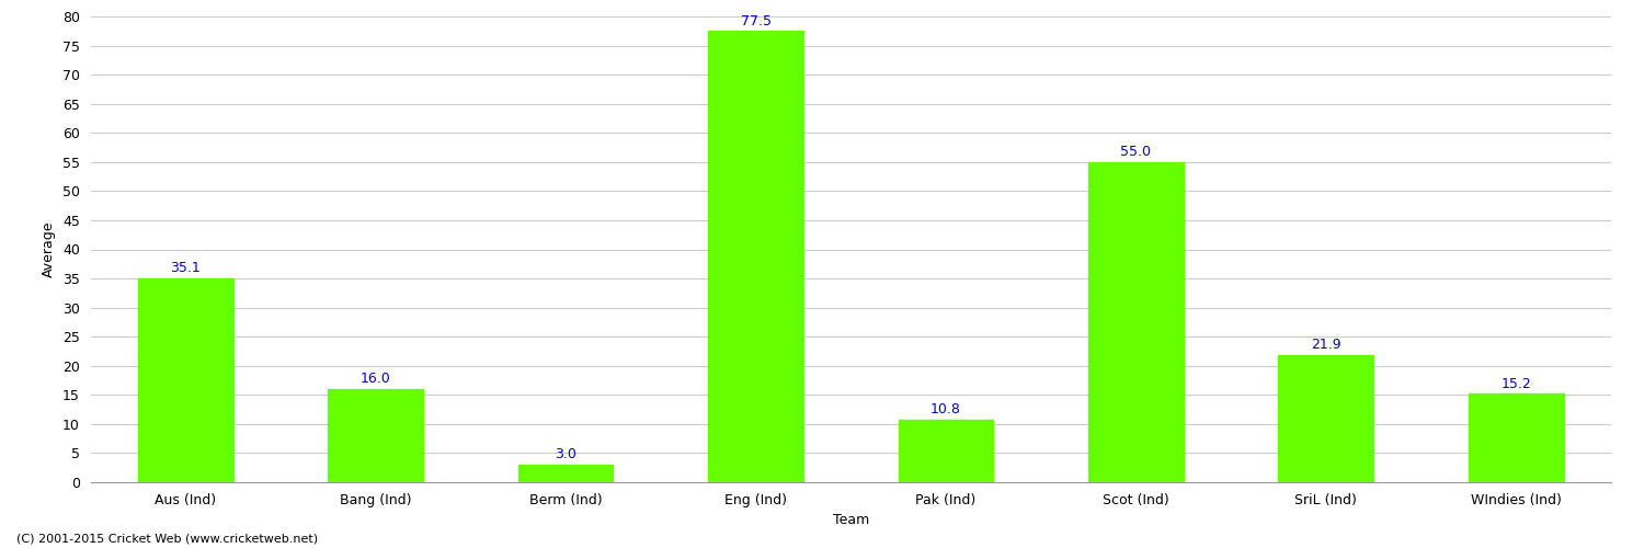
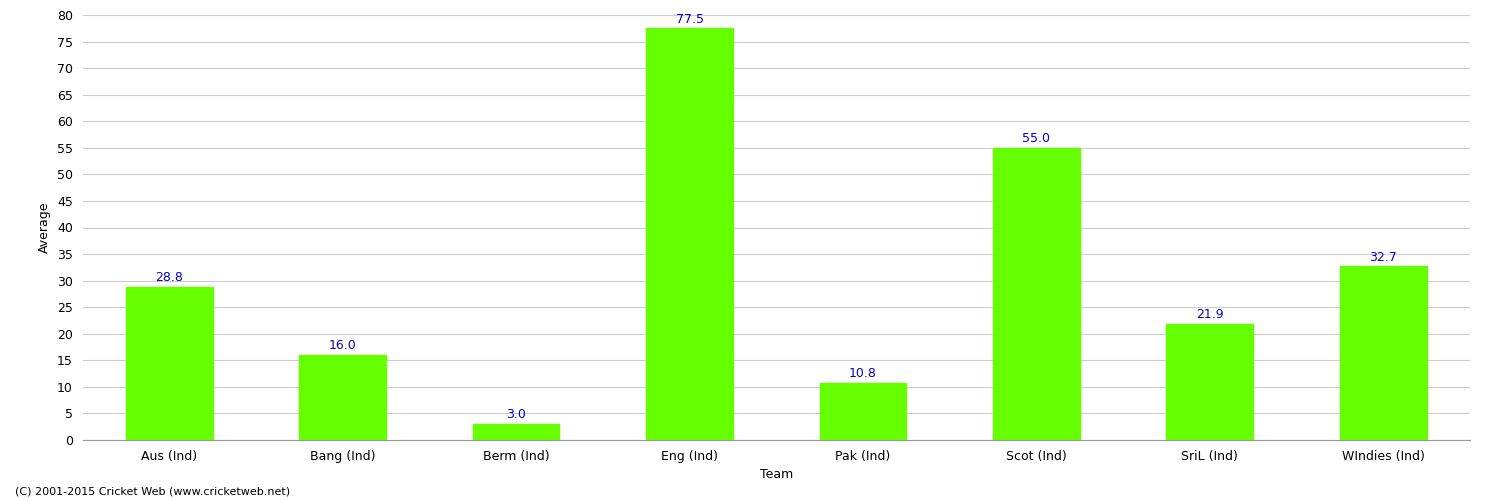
Aus (Ind): 35.1 -> 28.8
WIndies (Ind): 15.2 -> 32.7
